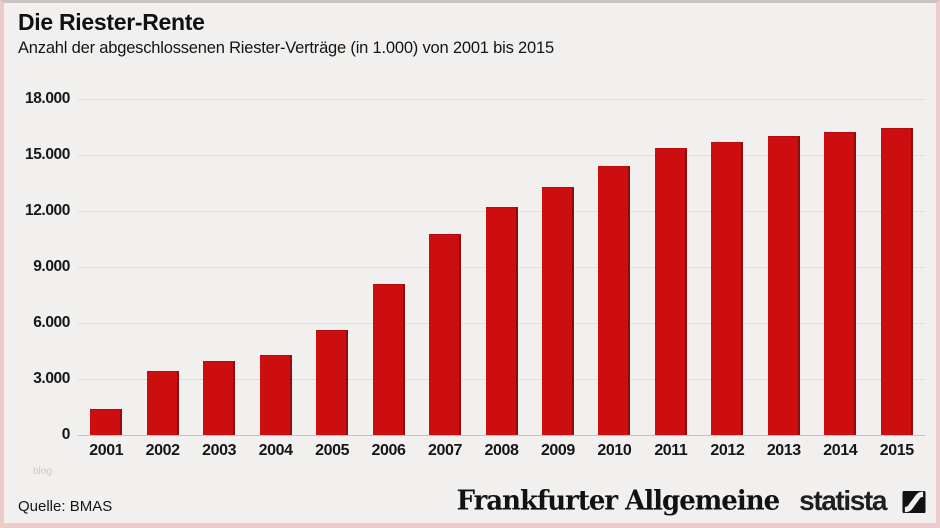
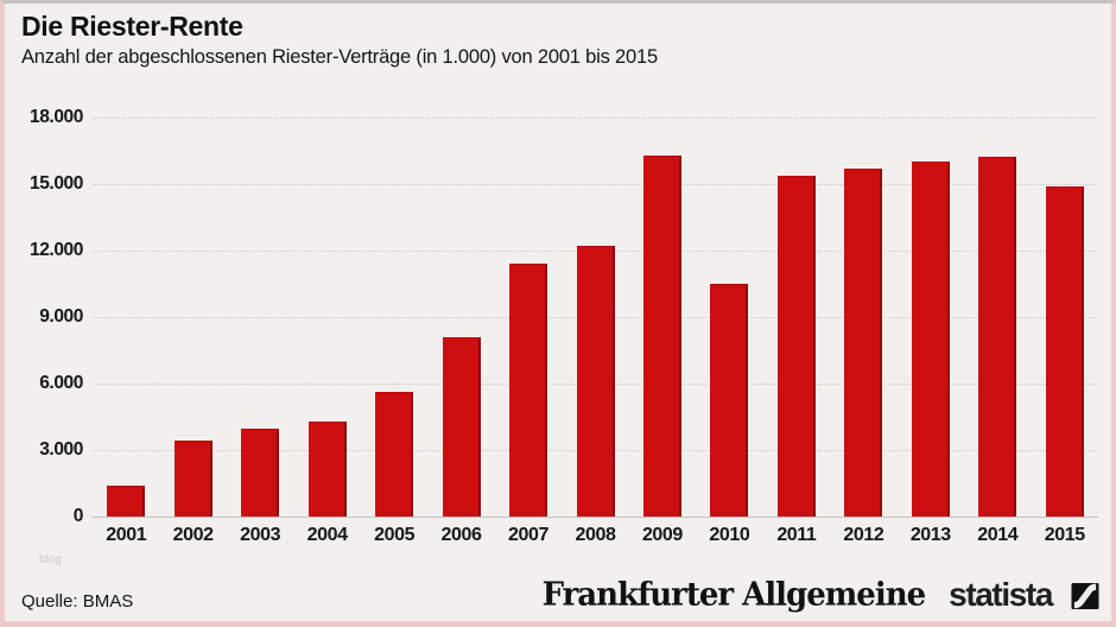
2007: 10800 -> 11400
2009: 13300 -> 16300
2010: 14400 -> 10500
2015: 16400 -> 14900
